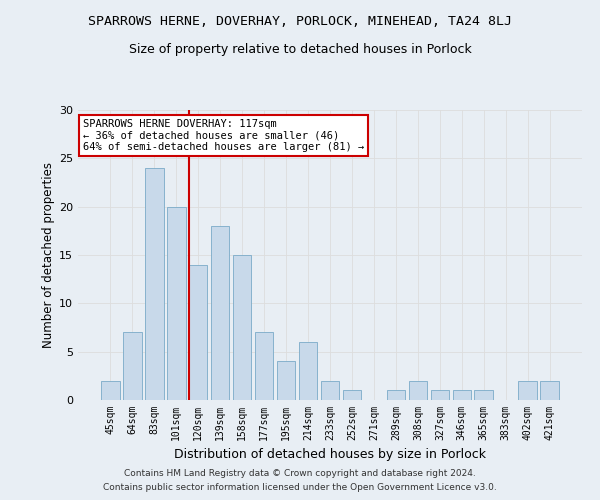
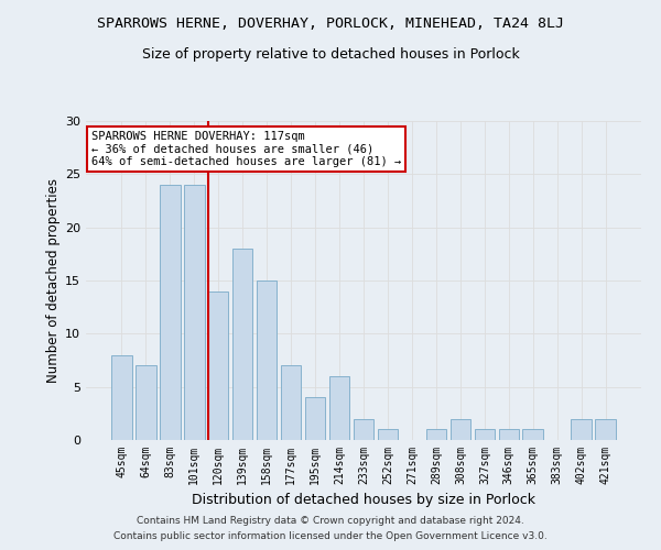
45sqm: 2 -> 8
101sqm: 20 -> 24
